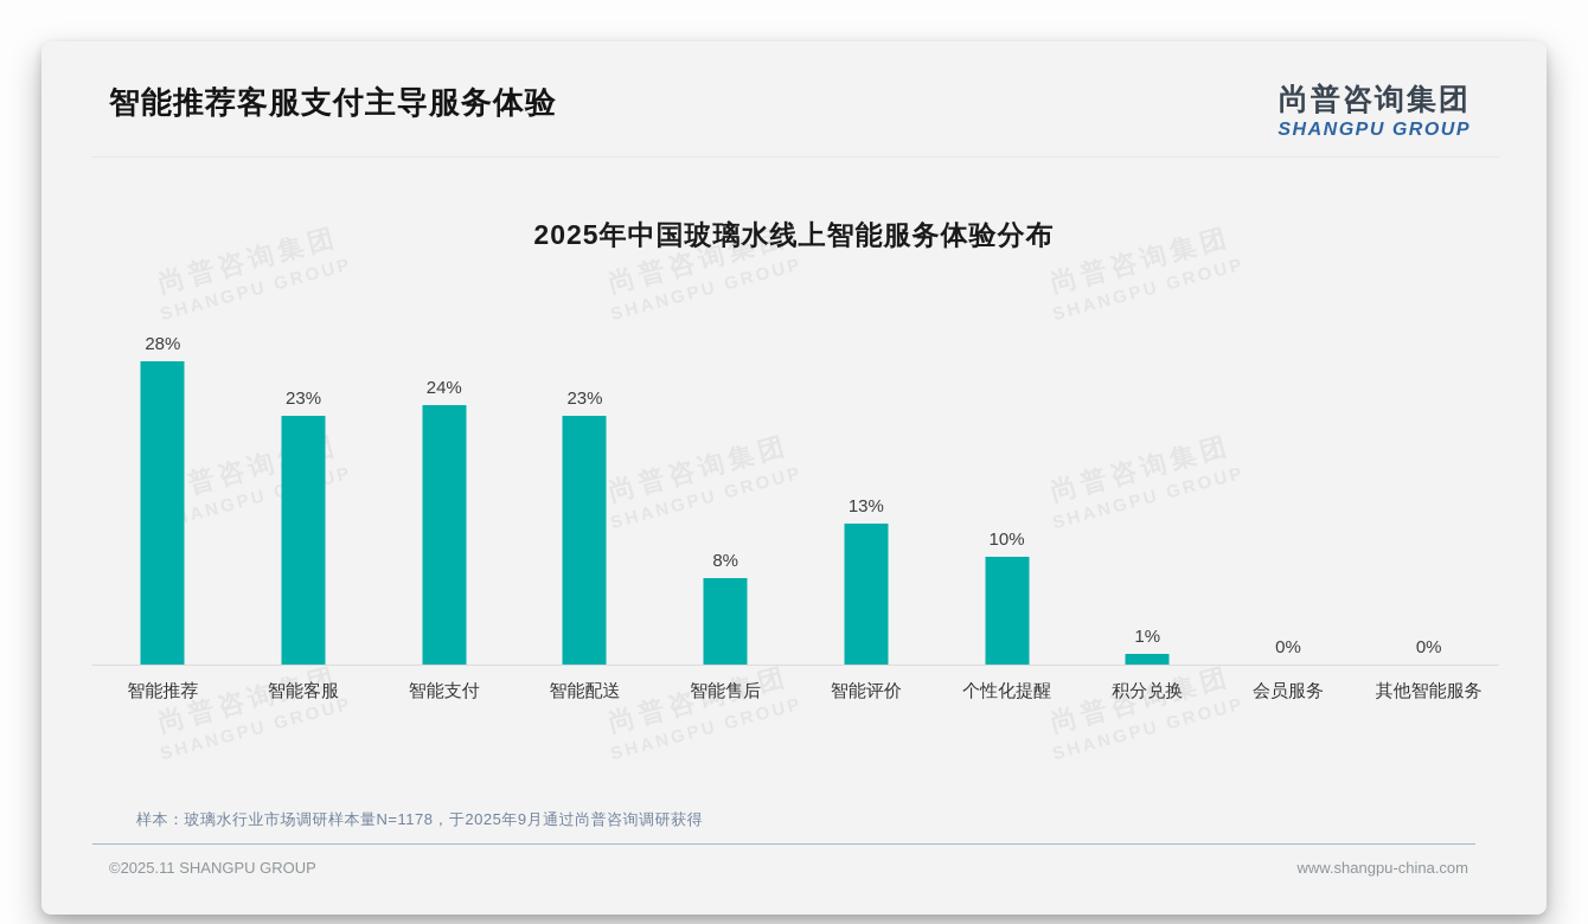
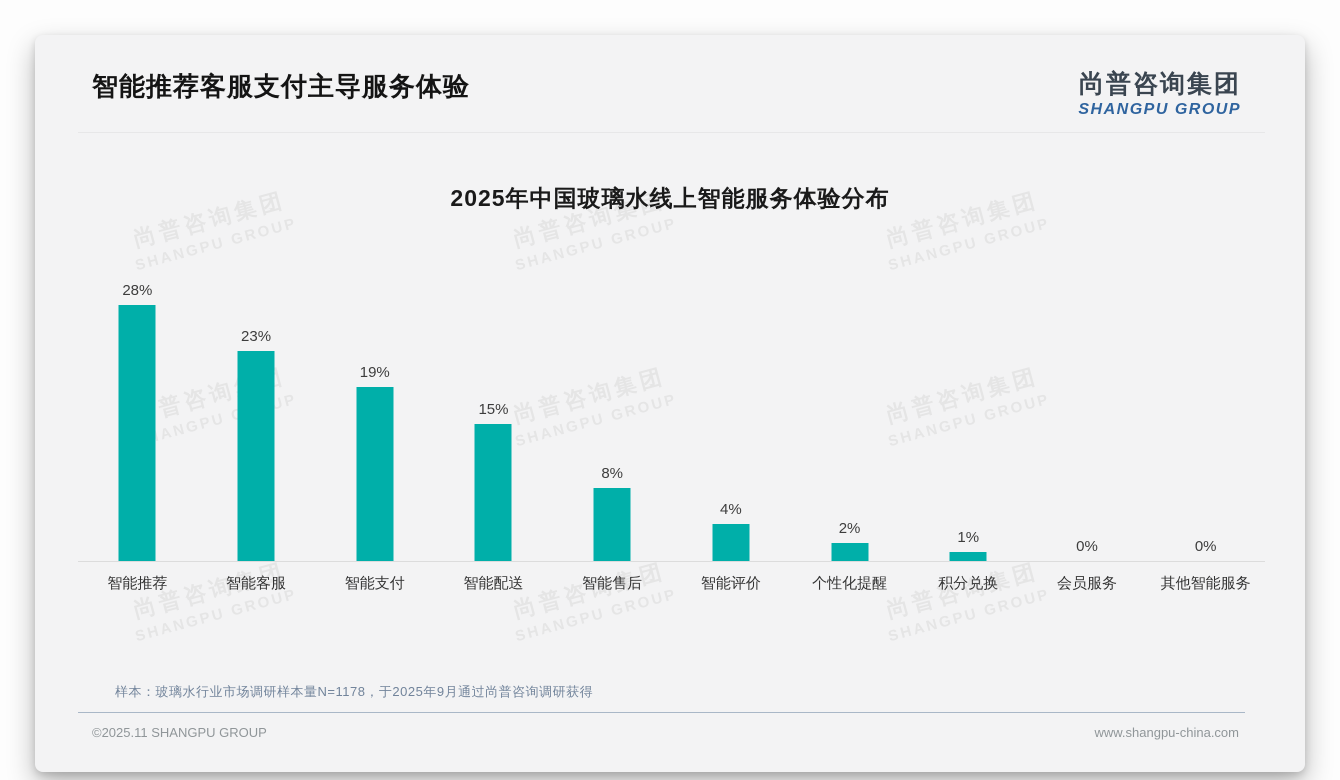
智能支付: 24% -> 19%
智能配送: 23% -> 15%
智能评价: 13% -> 4%
个性化提醒: 10% -> 2%
